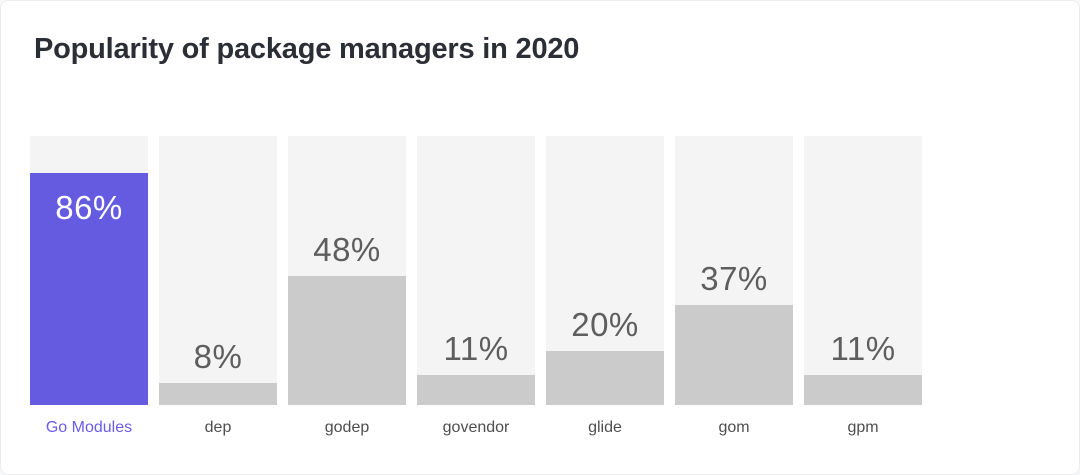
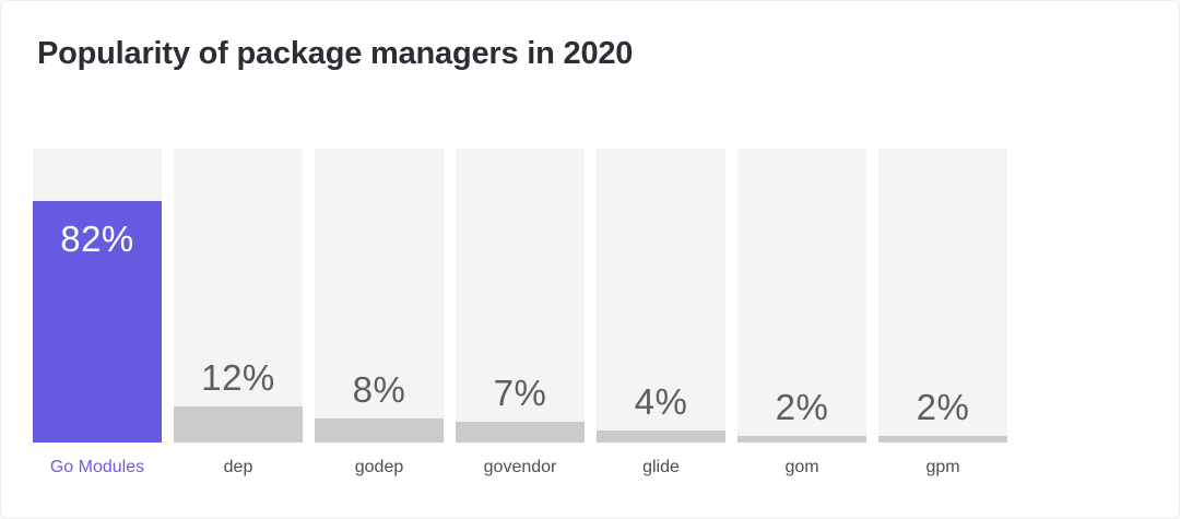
Go Modules: 86% -> 82%
dep: 8% -> 12%
godep: 48% -> 8%
govendor: 11% -> 7%
glide: 20% -> 4%
gom: 37% -> 2%
gpm: 11% -> 2%
